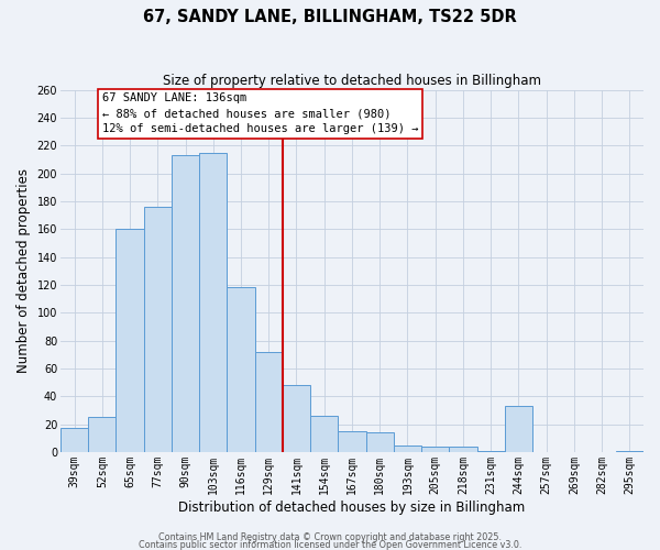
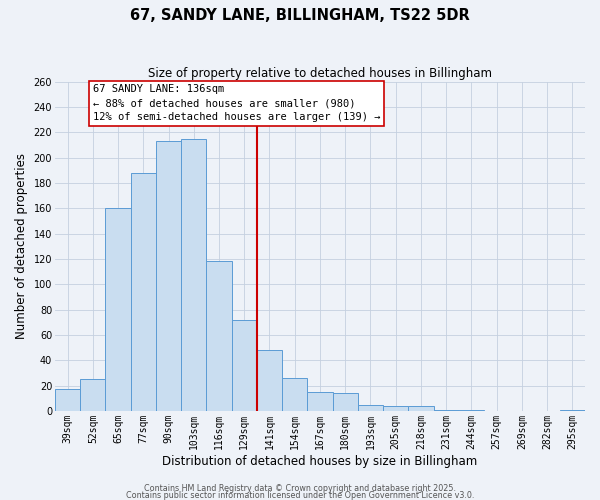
77sqm: 176 -> 188
244sqm: 33 -> 1
